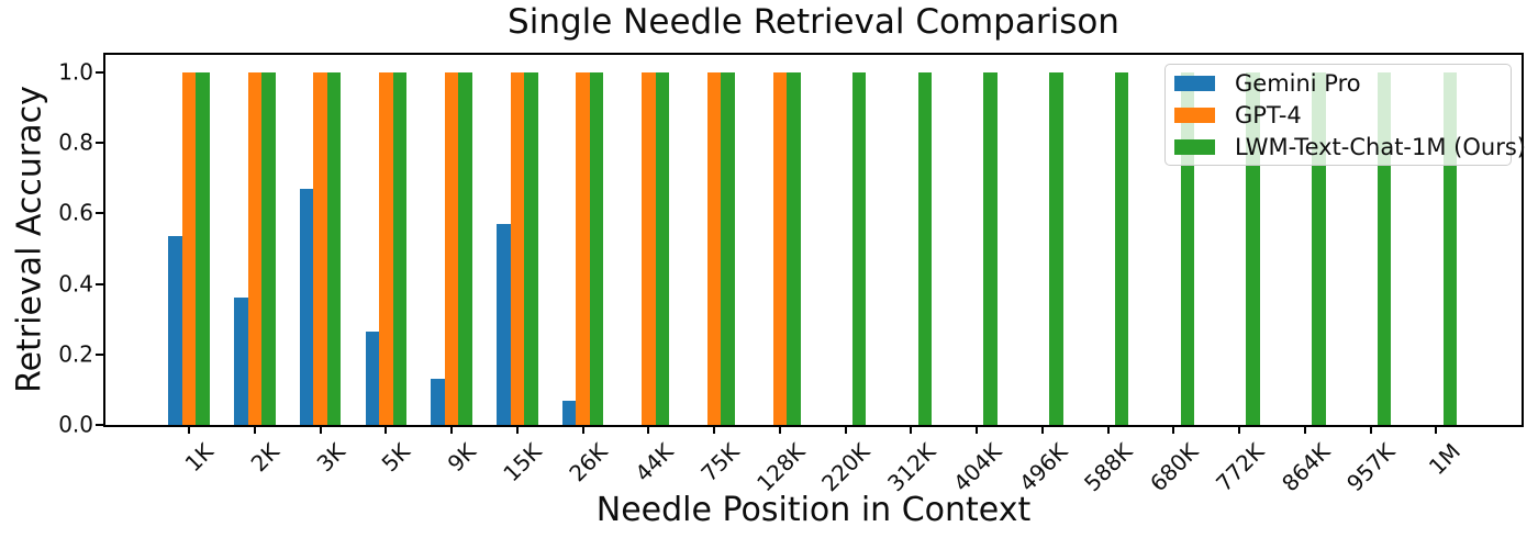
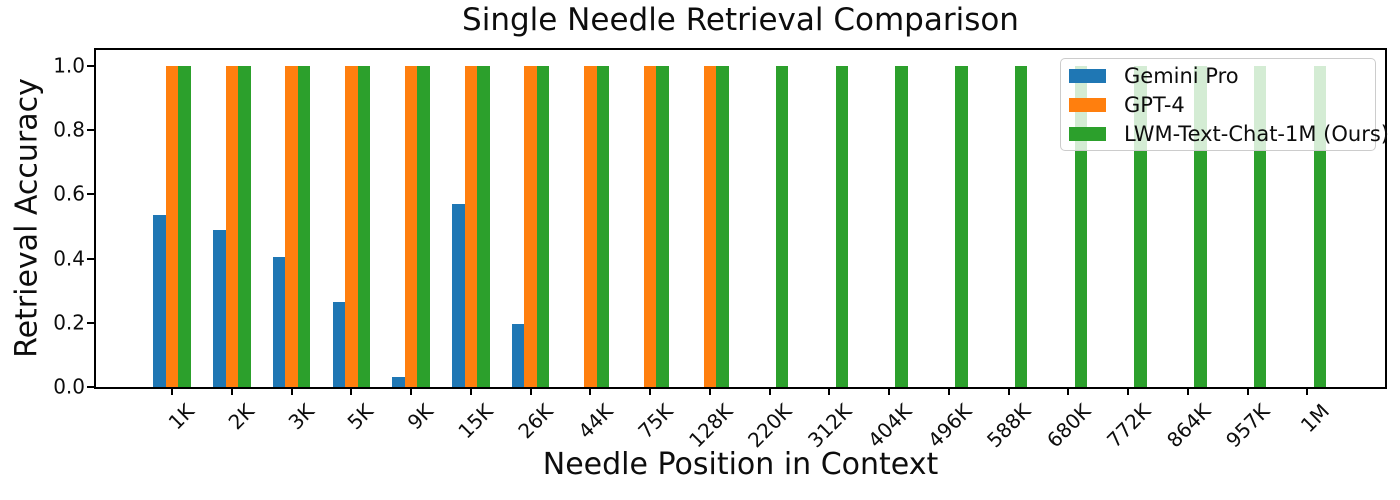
Gemini Pro/2K: 0.36 -> 0.49
Gemini Pro/3K: 0.67 -> 0.41
Gemini Pro/9K: 0.13 -> 0.03
Gemini Pro/26K: 0.07 -> 0.20
